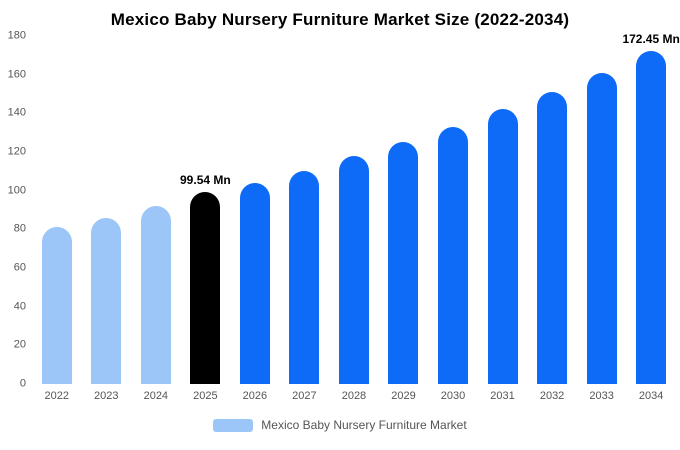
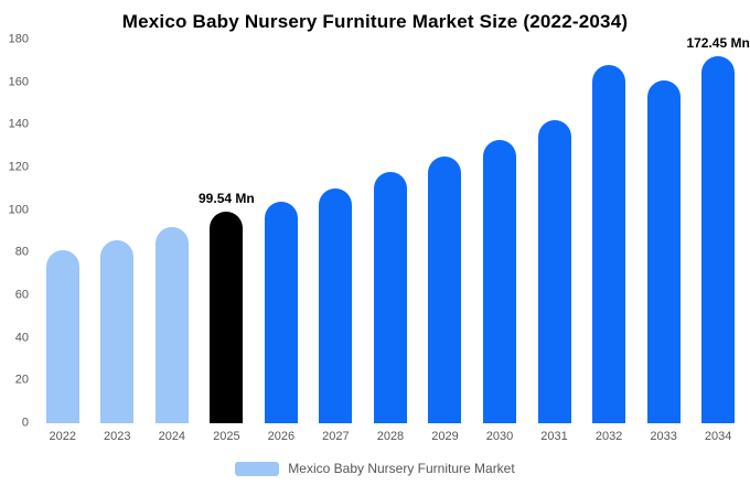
2032: 151 -> 168
